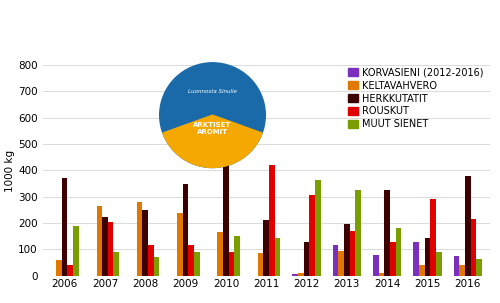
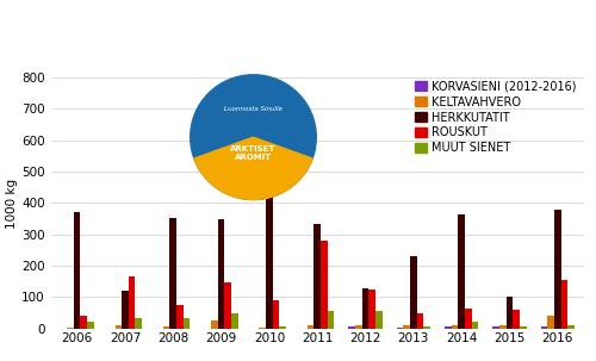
KELTAVAHVERO/2006: 60 -> 3
MUUT SIENET/2006: 190 -> 20
KELTAVAHVERO/2007: 265 -> 10
HERKKUTATIT/2007: 225 -> 120
ROUSKUT/2007: 205 -> 165
MUUT SIENET/2007: 90 -> 35
KELTAVAHVERO/2008: 280 -> 5
HERKKUTATIT/2008: 250 -> 352
ROUSKUT/2008: 115 -> 75
MUUT SIENET/2008: 70 -> 35
KELTAVAHVERO/2009: 240 -> 25
ROUSKUT/2009: 115 -> 148
MUUT SIENET/2009: 90 -> 50
KELTAVAHVERO/2010: 165 -> 3
MUUT SIENET/2010: 150 -> 5
KELTAVAHVERO/2011: 85 -> 12
HERKKUTATIT/2011: 210 -> 335
ROUSKUT/2011: 420 -> 280
MUUT SIENET/2011: 145 -> 55
ROUSKUT/2012: 305 -> 125
MUUT SIENET/2012: 365 -> 55
KORVASIENI (2012-2016)/2013: 115 -> 3
KELTAVAHVERO/2013: 95 -> 12
HERKKUTATIT/2013: 195 -> 232
ROUSKUT/2013: 170 -> 50
MUUT SIENET/2013: 325 -> 5
KORVASIENI (2012-2016)/2014: 80 -> 8
HERKKUTATIT/2014: 325 -> 365
ROUSKUT/2014: 130 -> 62
MUUT SIENET/2014: 180 -> 20
KORVASIENI (2012-2016)/2015: 130 -> 5
KELTAVAHVERO/2015: 40 -> 10
HERKKUTATIT/2015: 145 -> 100
ROUSKUT/2015: 290 -> 60
MUUT SIENET/2015: 90 -> 5
KORVASIENI (2012-2016)/2016: 75 -> 5
ROUSKUT/2016: 215 -> 155
MUUT SIENET/2016: 65 -> 10
